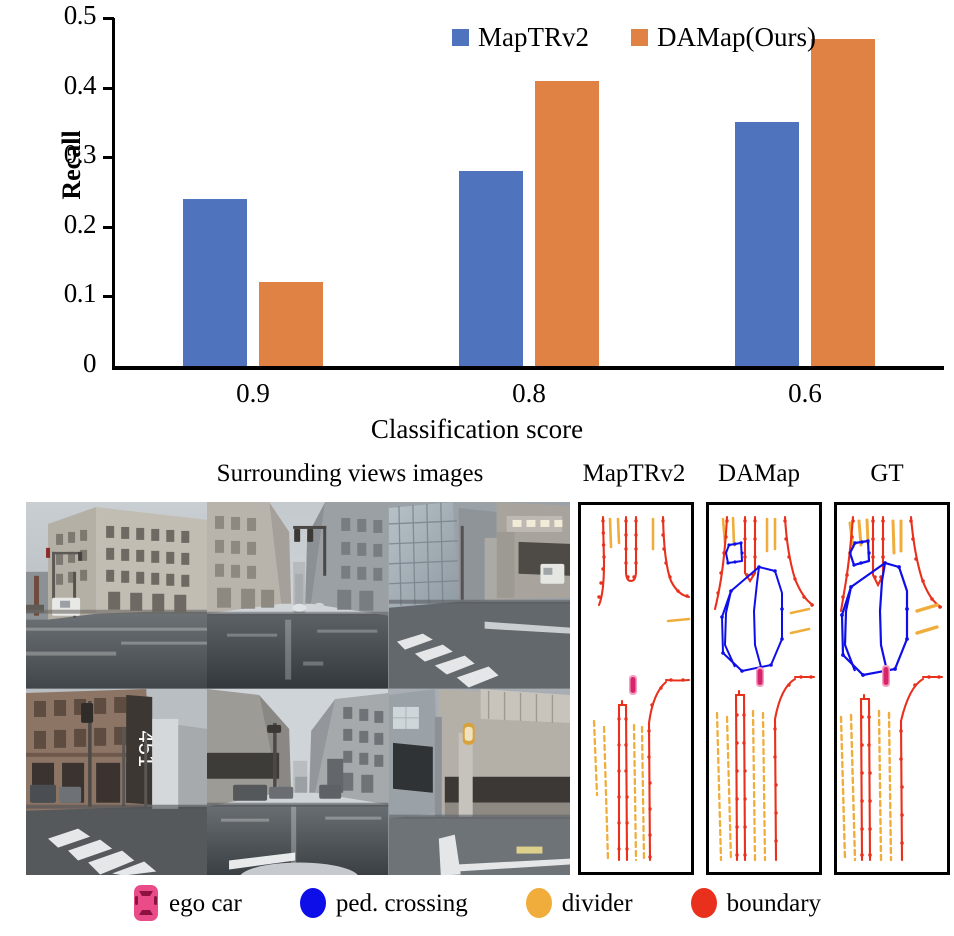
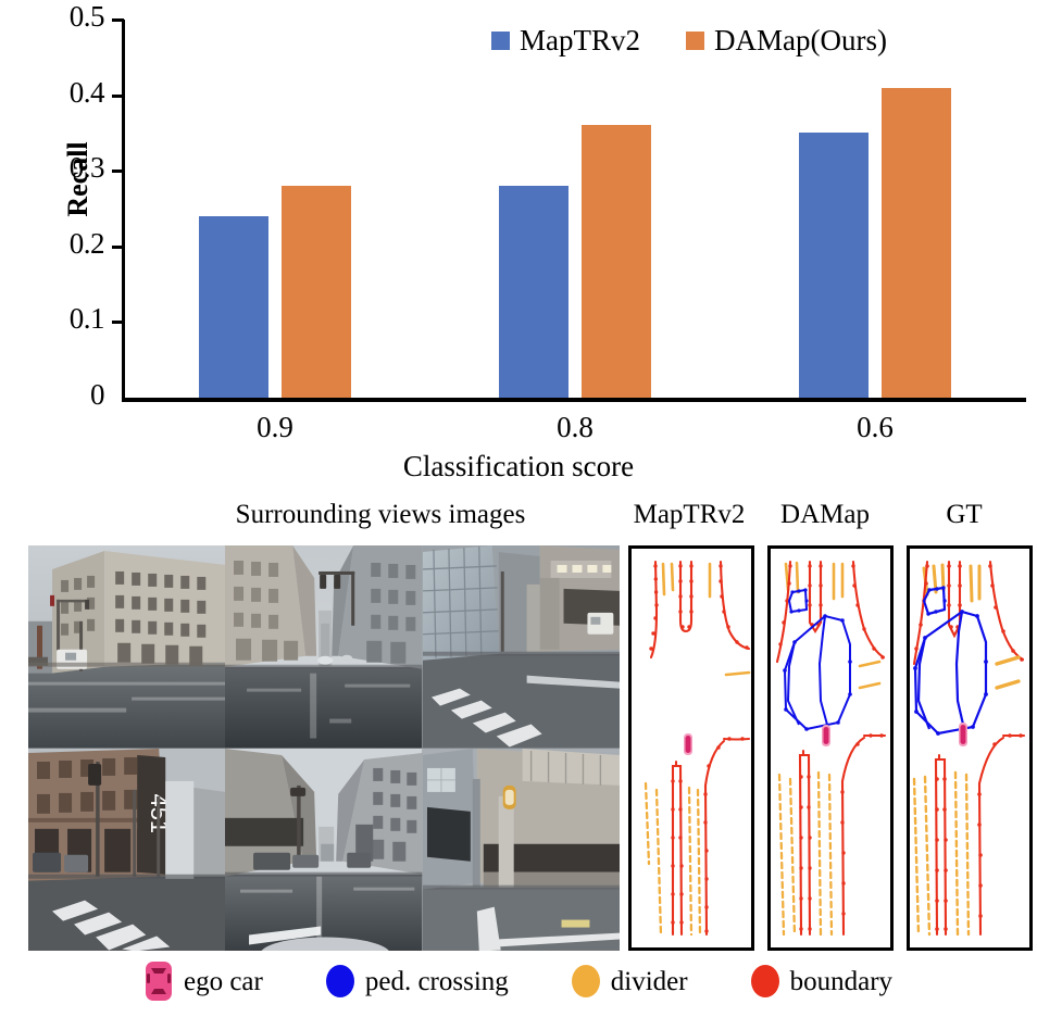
DAMap(Ours)/0.9: 0.12 -> 0.28
DAMap(Ours)/0.8: 0.41 -> 0.36
DAMap(Ours)/0.6: 0.47 -> 0.41
